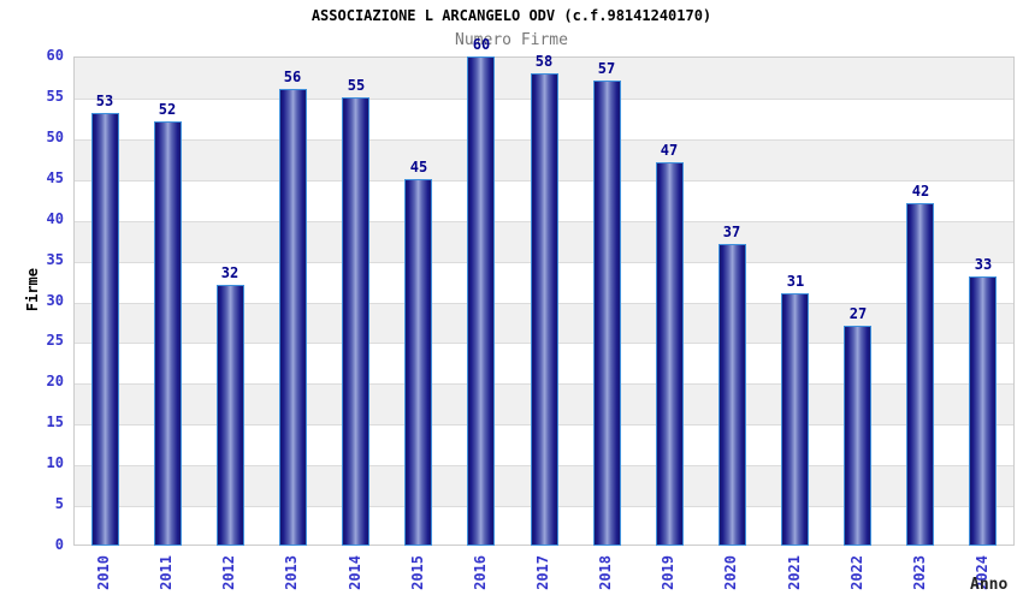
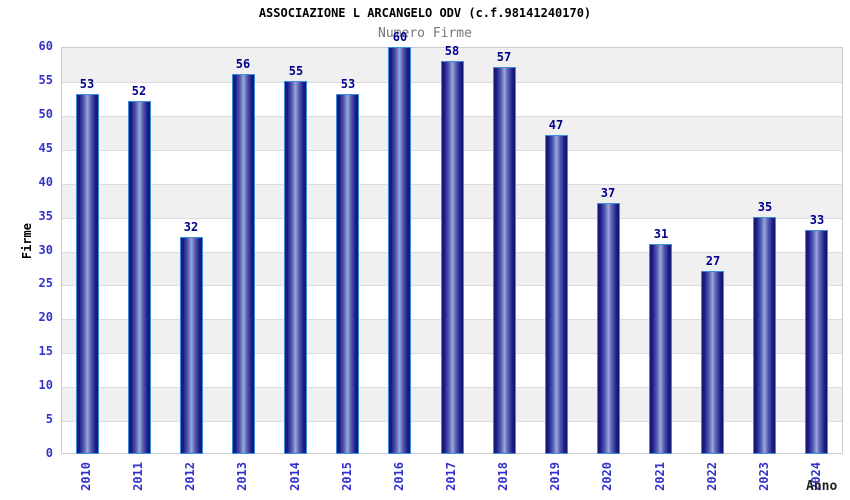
2015: 45 -> 53
2023: 42 -> 35
